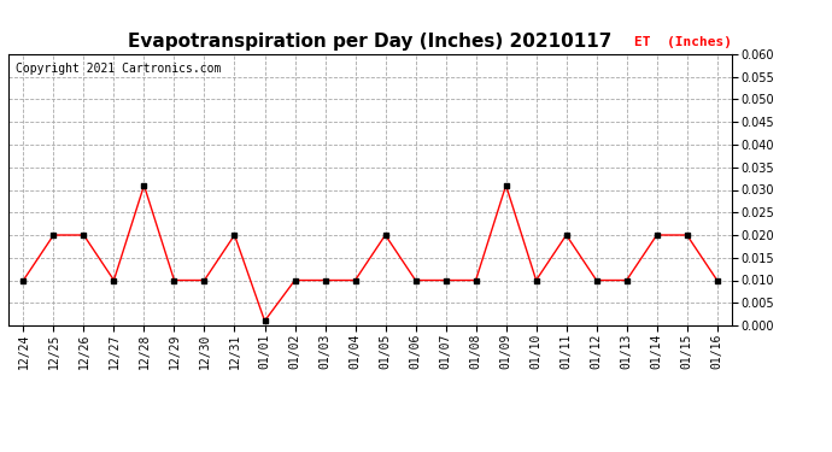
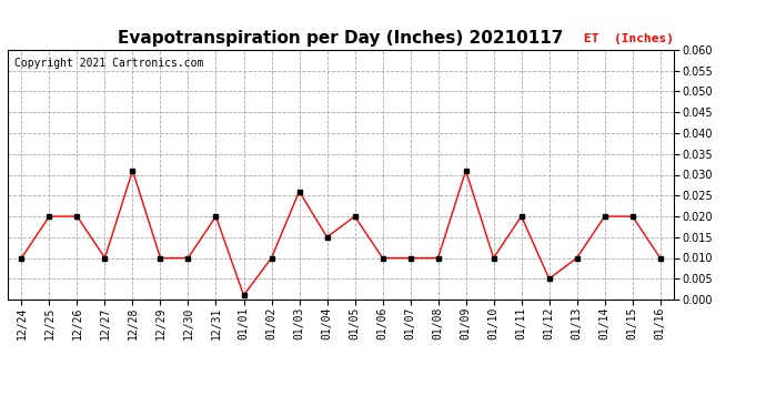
01/03: 0.010 -> 0.026
01/04: 0.010 -> 0.015
01/12: 0.010 -> 0.005
